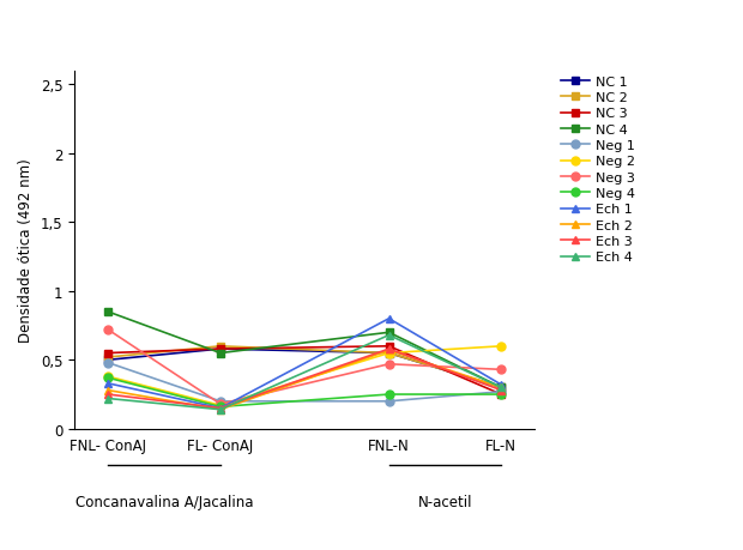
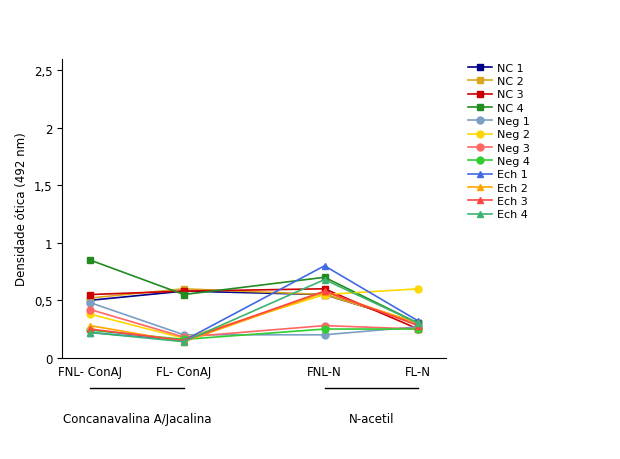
Neg 3/FNL- ConAJ: 0,72 -> 0,42
Neg 4/FNL- ConAJ: 0,37 -> 0,24
Ech 1/FNL- ConAJ: 0,33 -> 0,22
Neg 3/FNL-N: 0,47 -> 0,28
Neg 3/FL-N: 0,43 -> 0,25
